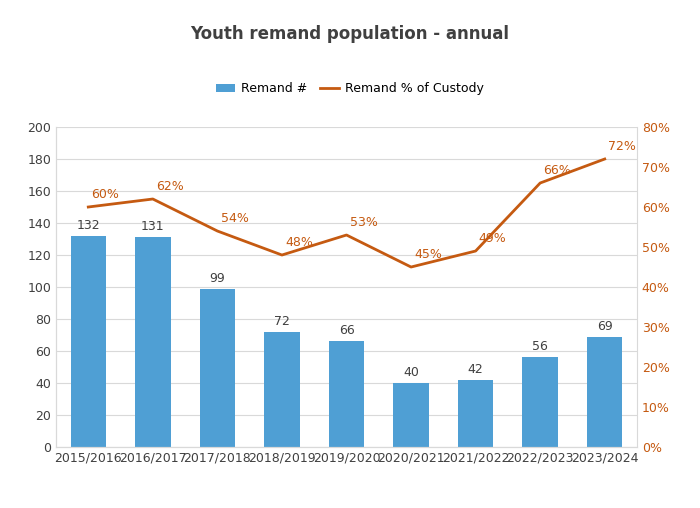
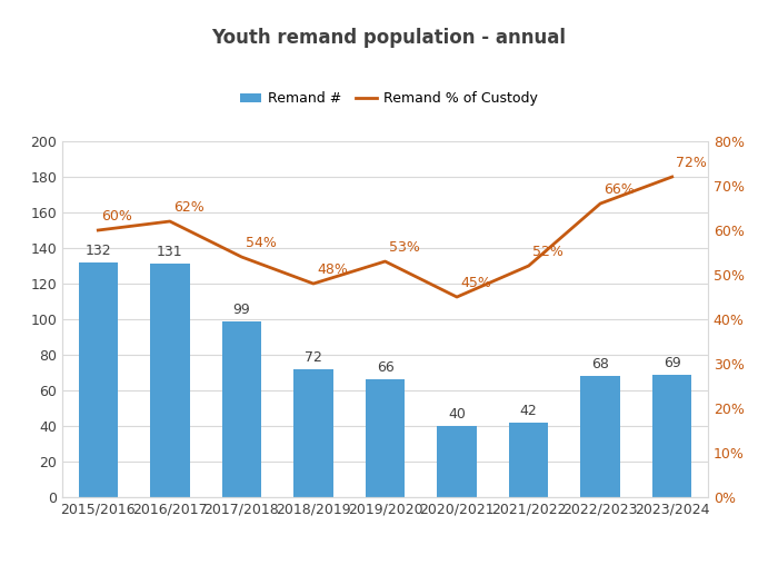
Remand % of Custody/2021/2022: 49% -> 52%
Remand #/2022/2023: 56 -> 68
